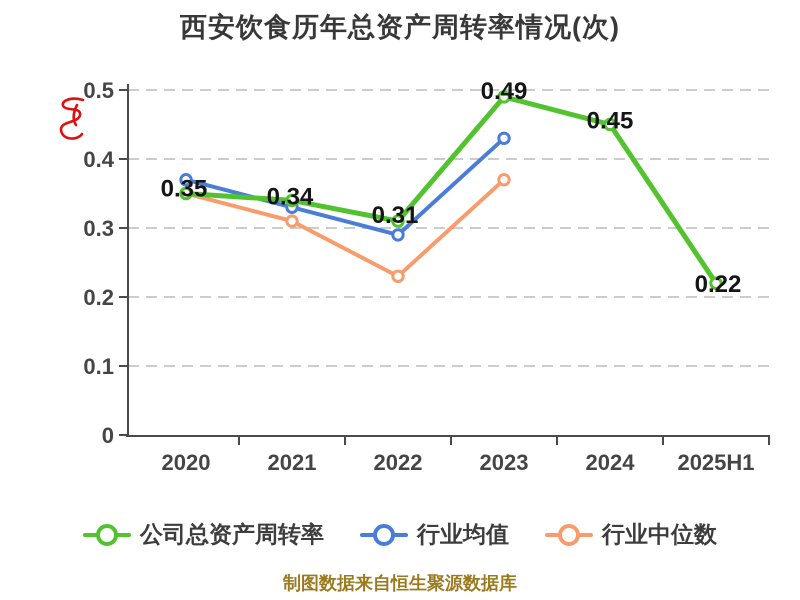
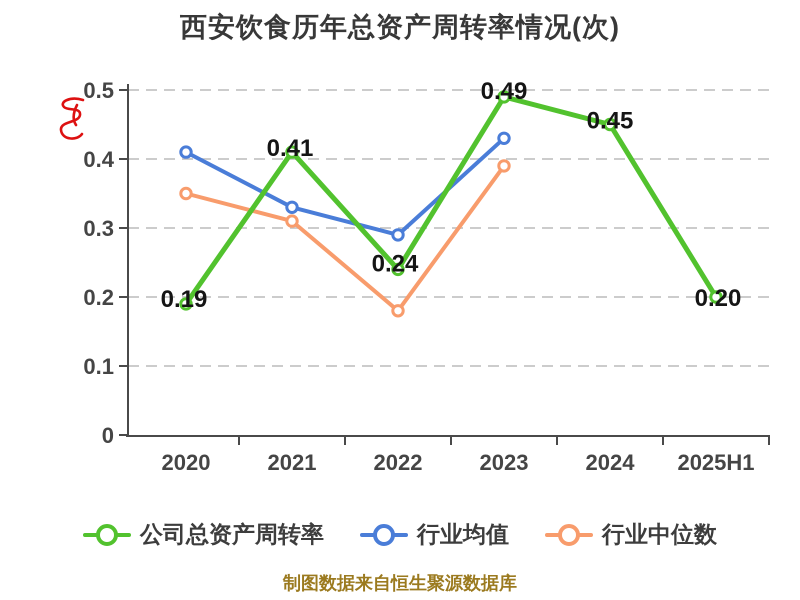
公司总资产周转率/2020: 0.35 -> 0.19
行业均值/2020: 0.37 -> 0.41
公司总资产周转率/2021: 0.34 -> 0.41
公司总资产周转率/2022: 0.31 -> 0.24
行业中位数/2022: 0.23 -> 0.18
行业中位数/2023: 0.37 -> 0.39
公司总资产周转率/2025H1: 0.22 -> 0.20
